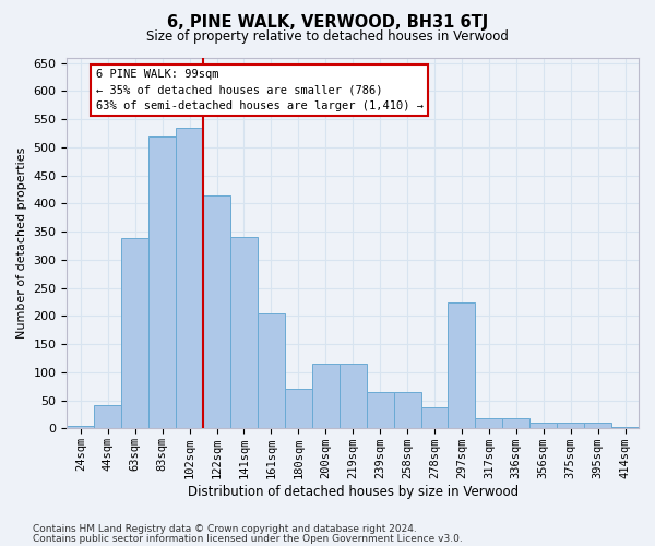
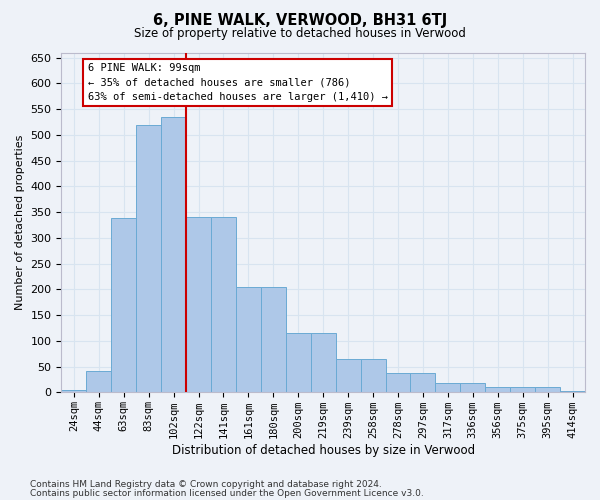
122sqm: 414 -> 340
180sqm: 70 -> 205
297sqm: 224 -> 37
